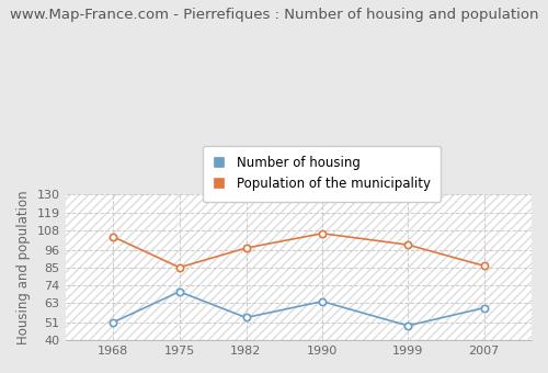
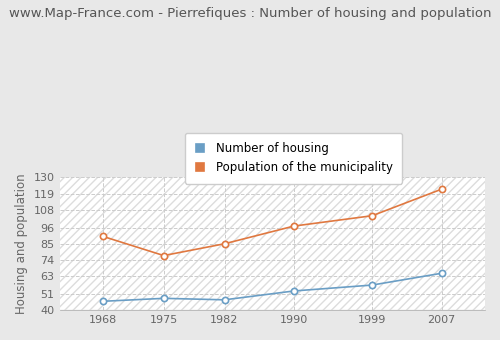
Number of housing/1968: 51 -> 46
Population of the municipality/1968: 104 -> 90
Number of housing/1975: 70 -> 48
Population of the municipality/1975: 85 -> 77
Number of housing/1982: 54 -> 47
Population of the municipality/1982: 97 -> 85
Number of housing/1990: 64 -> 53
Population of the municipality/1990: 106 -> 97
Number of housing/1999: 49 -> 57
Population of the municipality/1999: 99 -> 104
Number of housing/2007: 60 -> 65
Population of the municipality/2007: 86 -> 122
